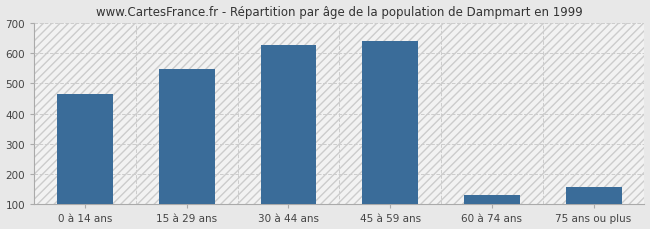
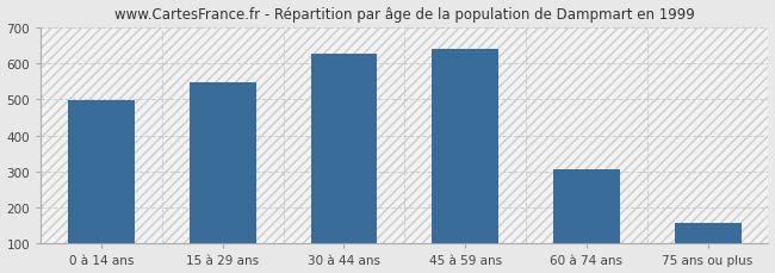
0 à 14 ans: 465 -> 498
60 à 74 ans: 130 -> 306
